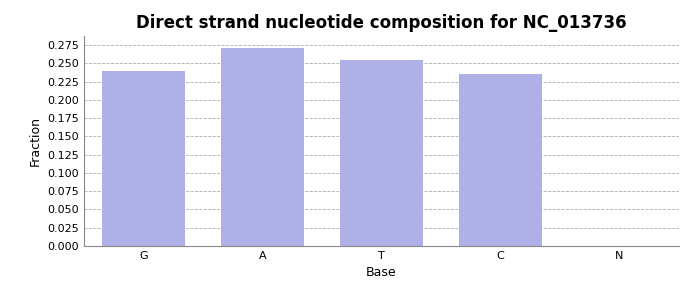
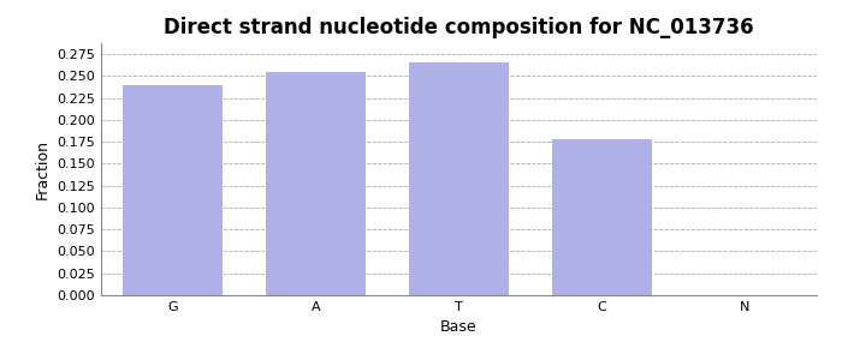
A: 0.271 -> 0.254
T: 0.255 -> 0.266
C: 0.235 -> 0.178
